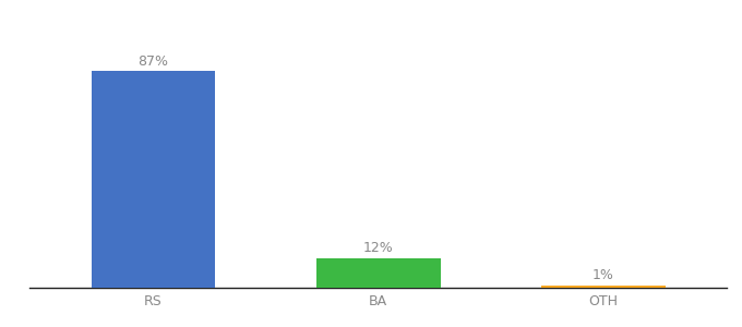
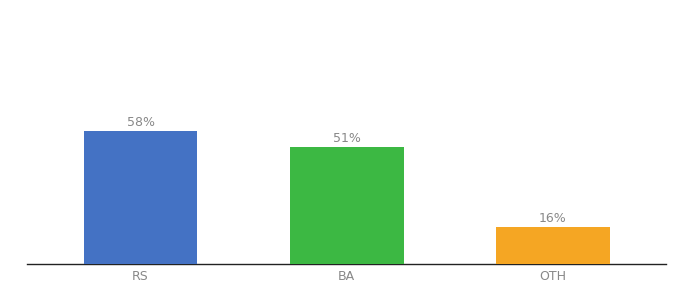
RS: 87% -> 58%
BA: 12% -> 51%
OTH: 1% -> 16%
